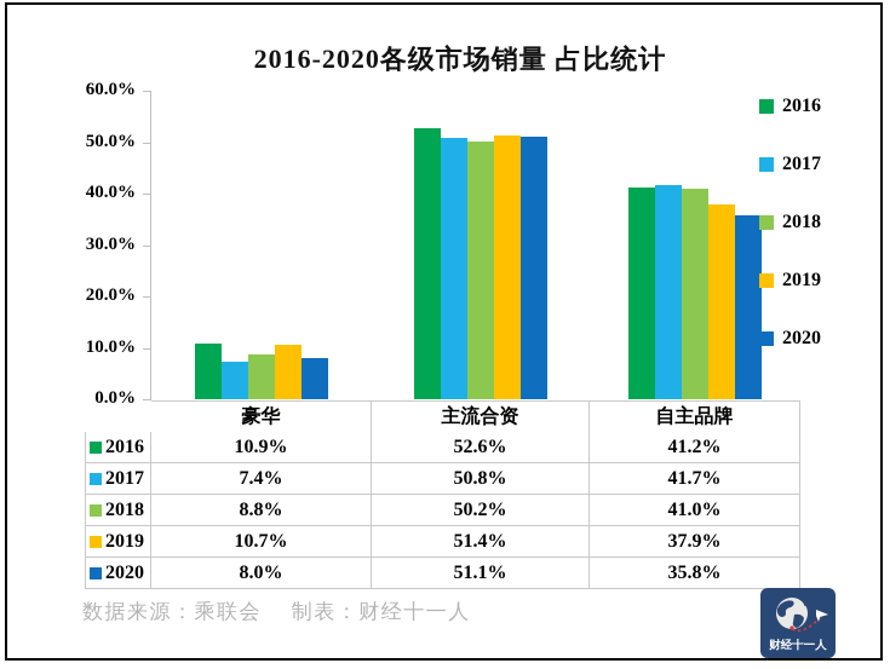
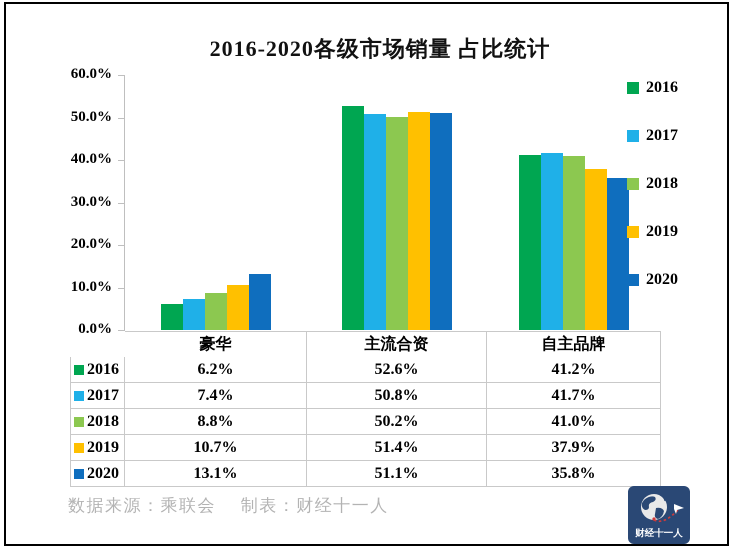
2016/豪华: 10.9% -> 6.2%
2020/豪华: 8.0% -> 13.1%
